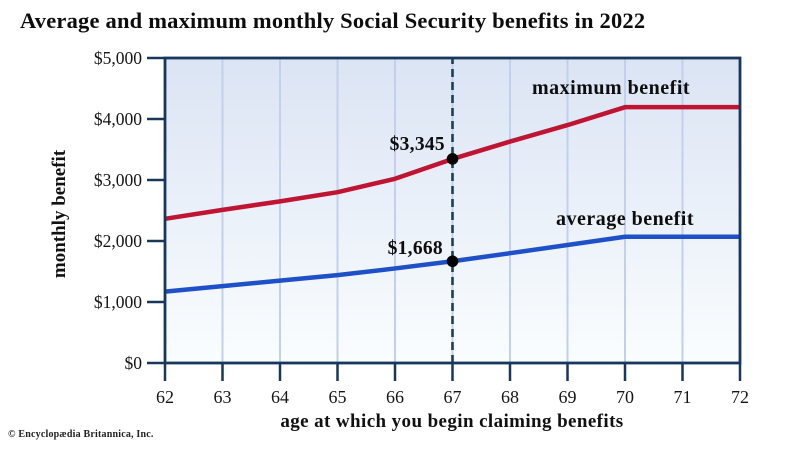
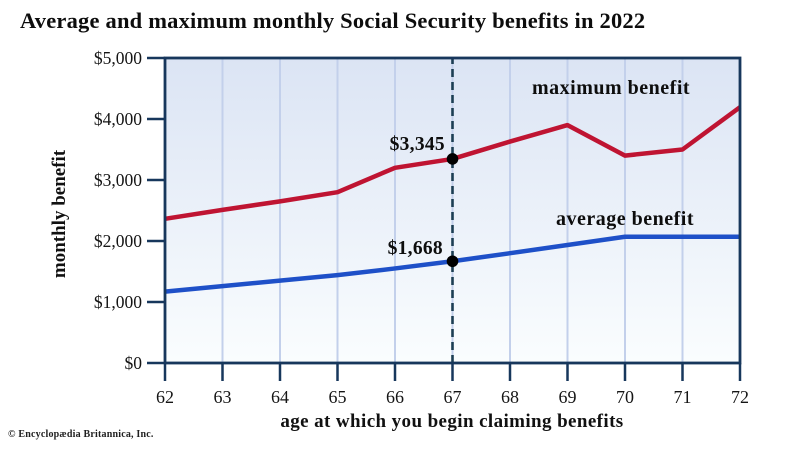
maximum benefit/66: $3000 -> $3200
maximum benefit/70: $4200 -> $3400
maximum benefit/71: $4200 -> $3500
